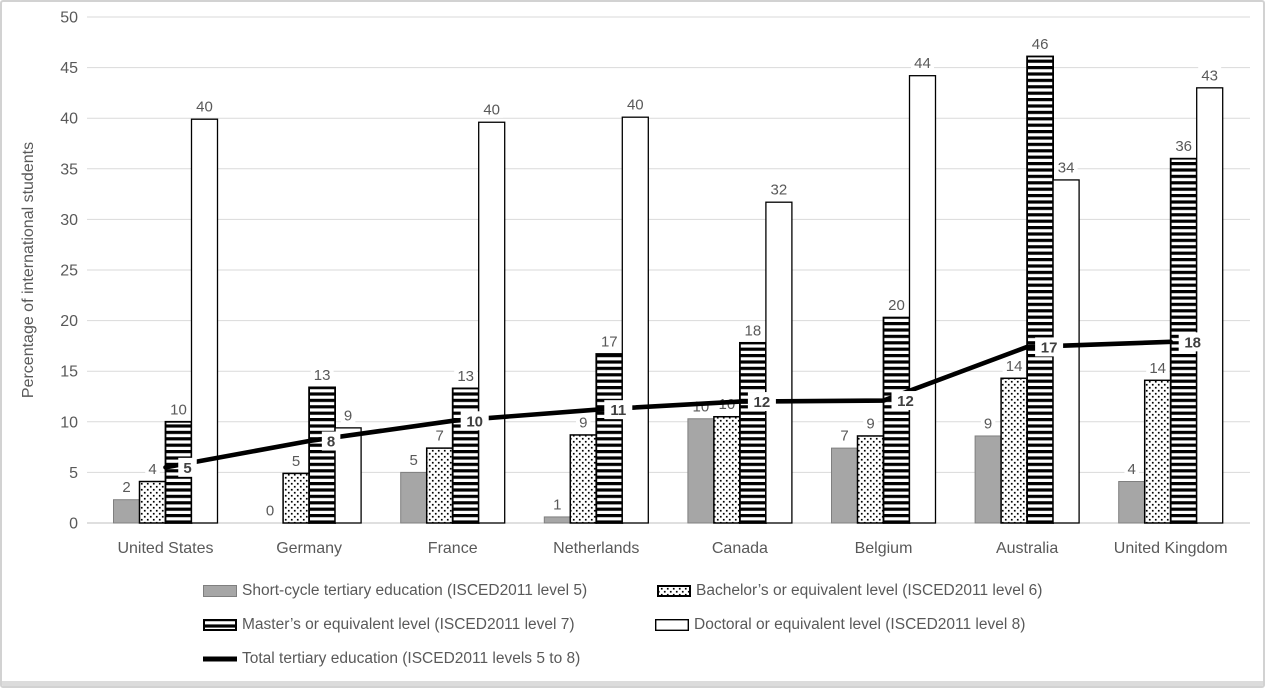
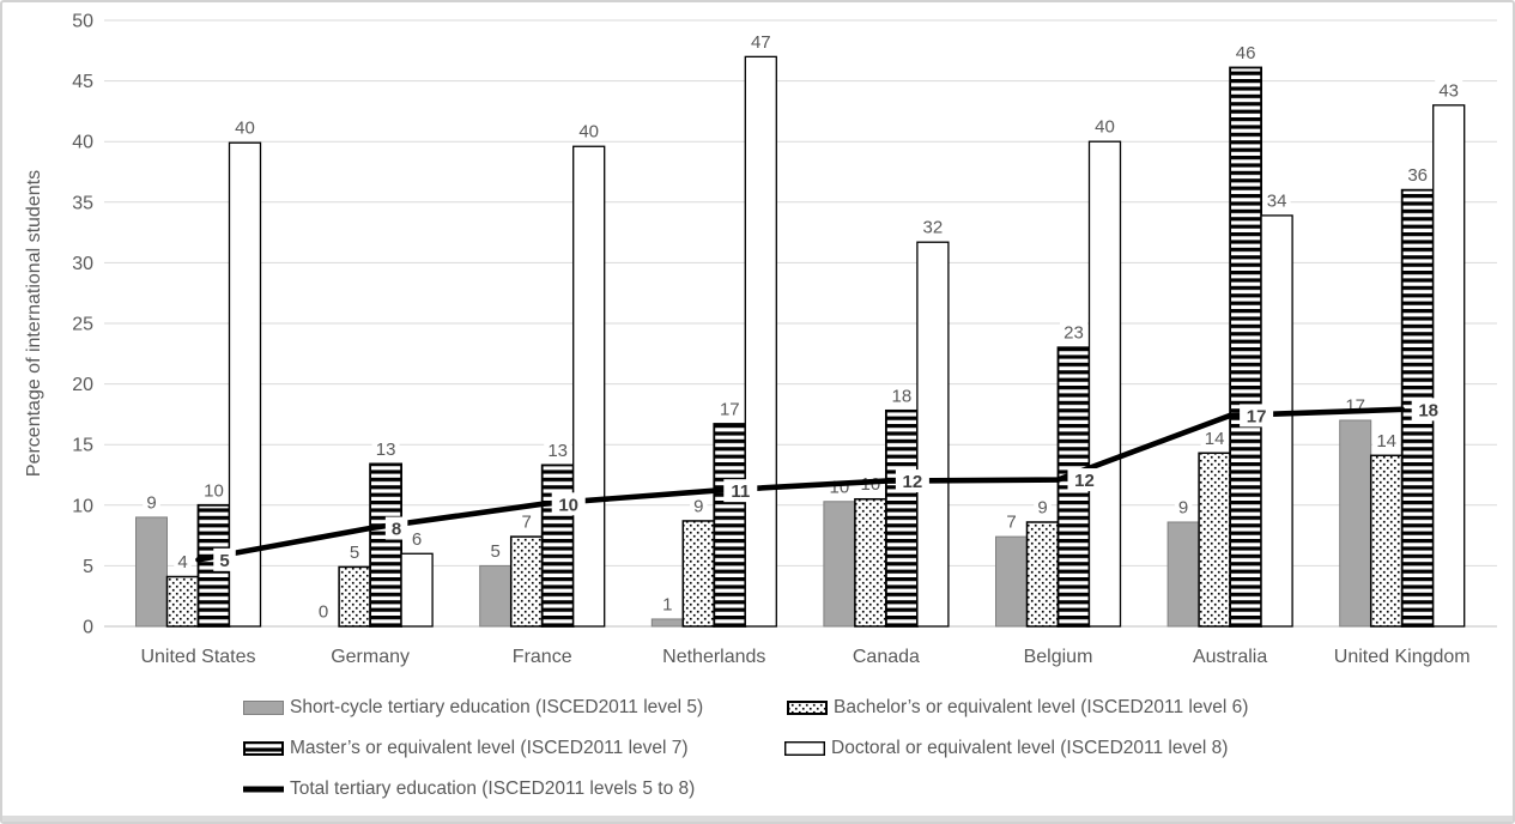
Short-cycle tertiary education (ISCED2011 level 5)/United States: 2 -> 9
Doctoral or equivalent level (ISCED2011 level 8)/Germany: 9 -> 6
Doctoral or equivalent level (ISCED2011 level 8)/Netherlands: 40 -> 47
Master’s or equivalent level (ISCED2011 level 7)/Belgium: 20 -> 23
Doctoral or equivalent level (ISCED2011 level 8)/Belgium: 44 -> 40
Short-cycle tertiary education (ISCED2011 level 5)/United Kingdom: 4 -> 17
